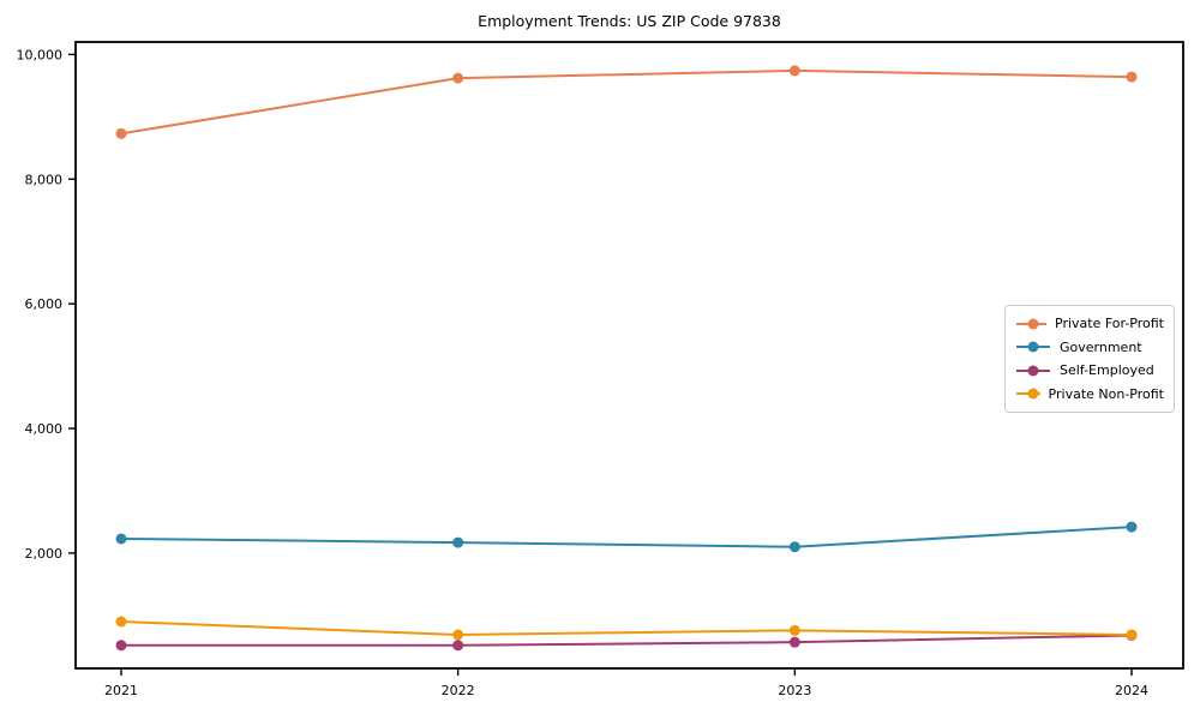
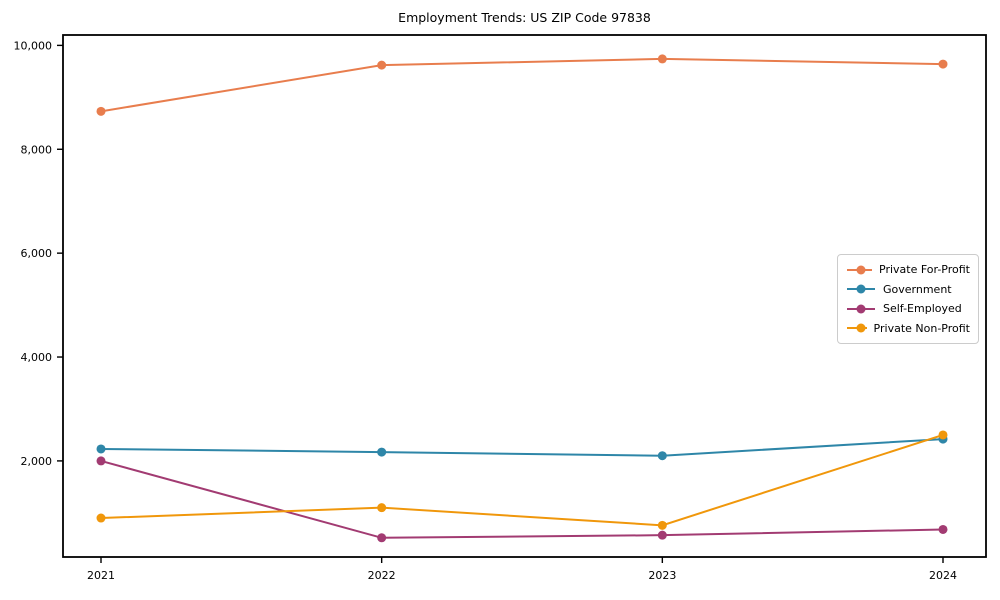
Self-Employed/2021: 500 -> 2000
Private Non-Profit/2022: 700 -> 1100
Private Non-Profit/2024: 700 -> 2500
